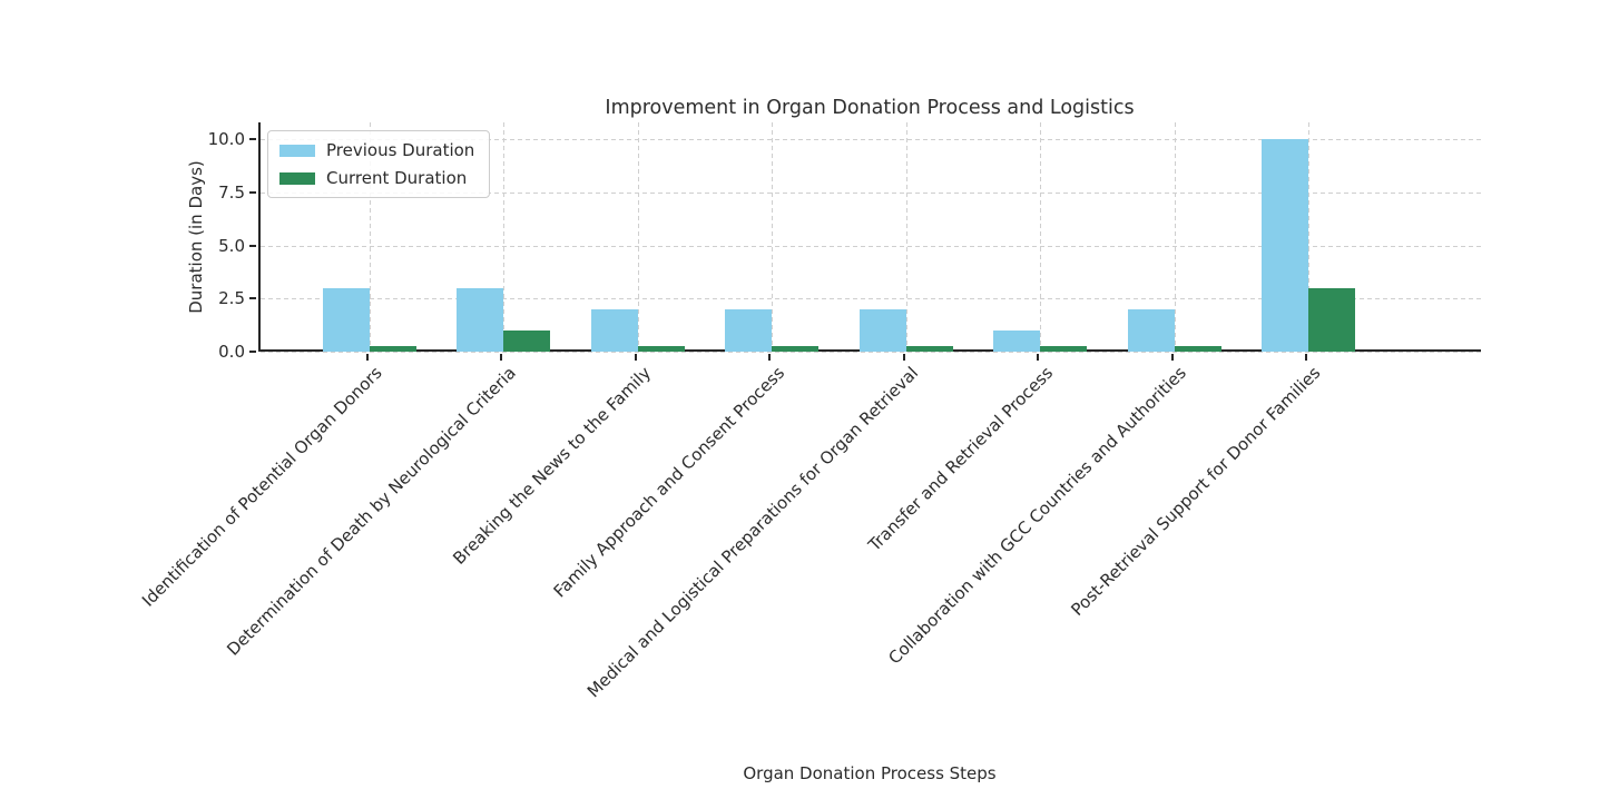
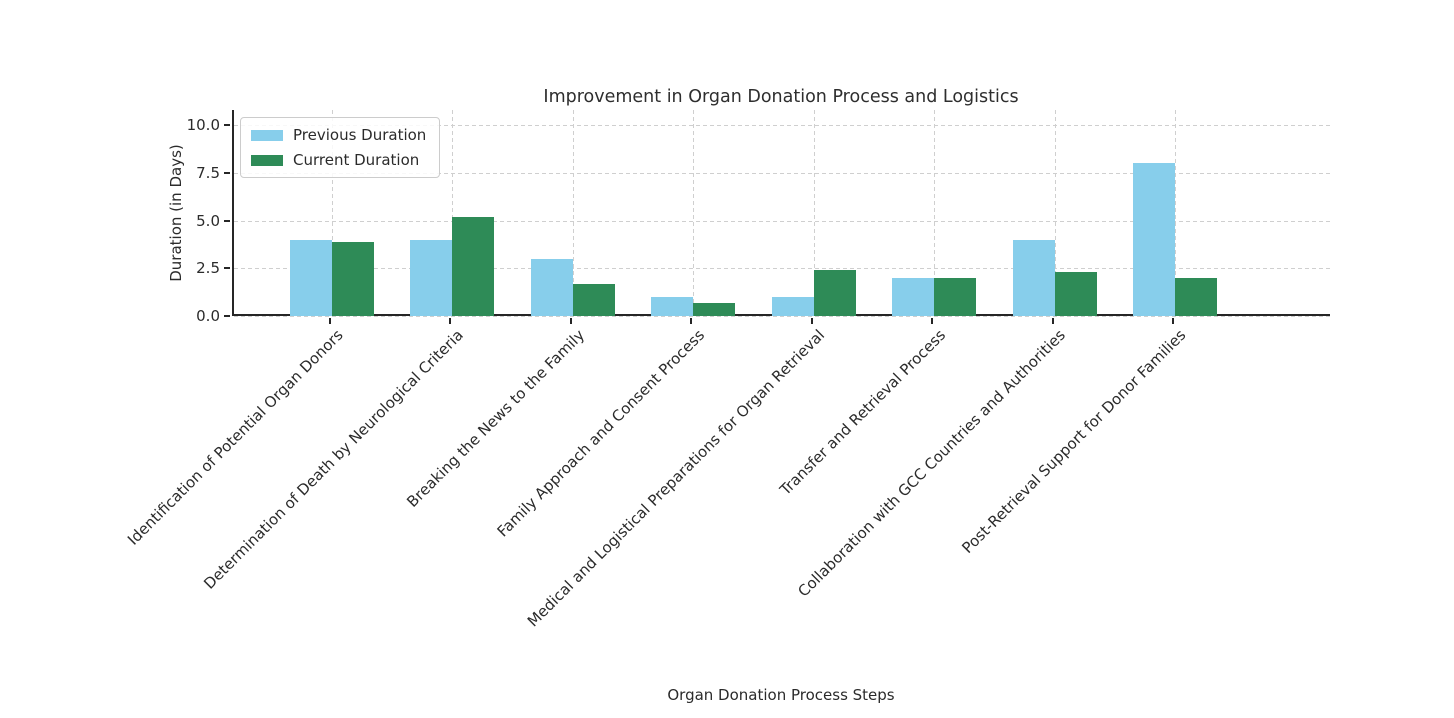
Previous Duration/Identification of Potential Organ Donors: 3 -> 4
Current Duration/Identification of Potential Organ Donors: 0.2 -> 3.9
Previous Duration/Determination of Death by Neurological Criteria: 3 -> 4
Current Duration/Determination of Death by Neurological Criteria: 1.0 -> 5.2
Previous Duration/Breaking the News to the Family: 2 -> 3
Current Duration/Breaking the News to the Family: 0.2 -> 1.7
Previous Duration/Family Approach and Consent Process: 2 -> 1
Current Duration/Family Approach and Consent Process: 0.2 -> 0.7
Previous Duration/Medical and Logistical Preparations for Organ Retrieval: 2 -> 1
Current Duration/Medical and Logistical Preparations for Organ Retrieval: 0.2 -> 2.4
Previous Duration/Transfer and Retrieval Process: 1 -> 2
Current Duration/Transfer and Retrieval Process: 0.2 -> 2.0
Previous Duration/Collaboration with GCC Countries and Authorities: 2 -> 4
Current Duration/Collaboration with GCC Countries and Authorities: 0.2 -> 2.3
Previous Duration/Post-Retrieval Support for Donor Families: 10 -> 8
Current Duration/Post-Retrieval Support for Donor Families: 3.0 -> 2.0
